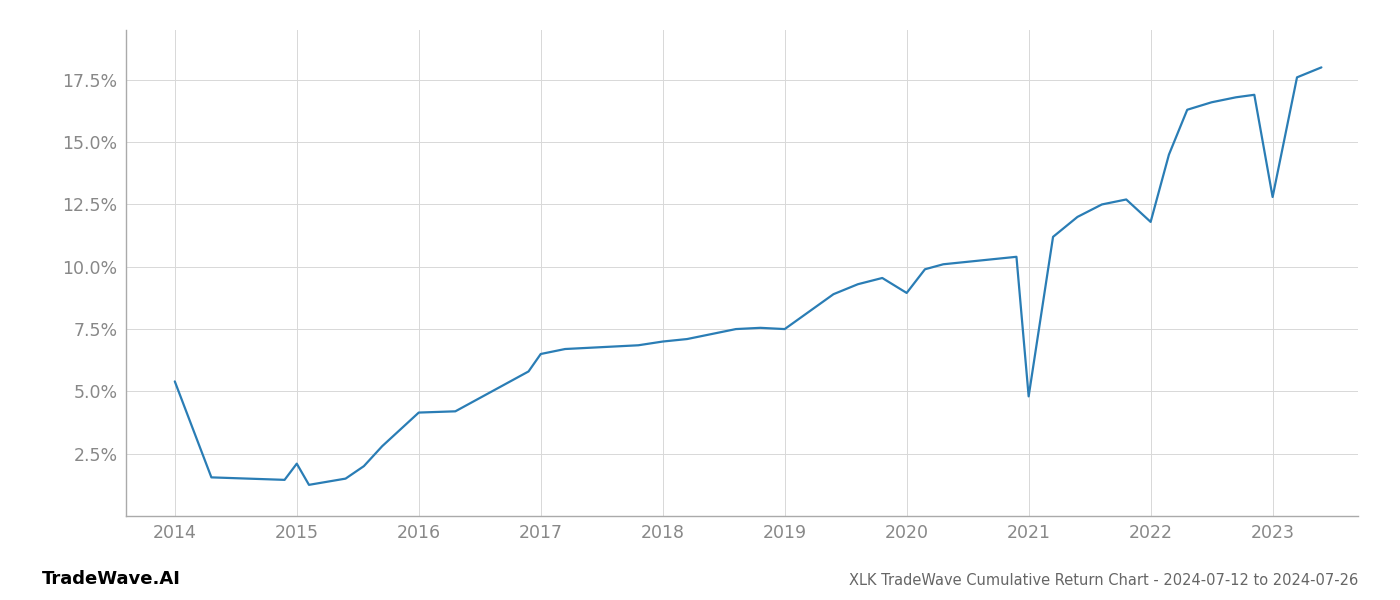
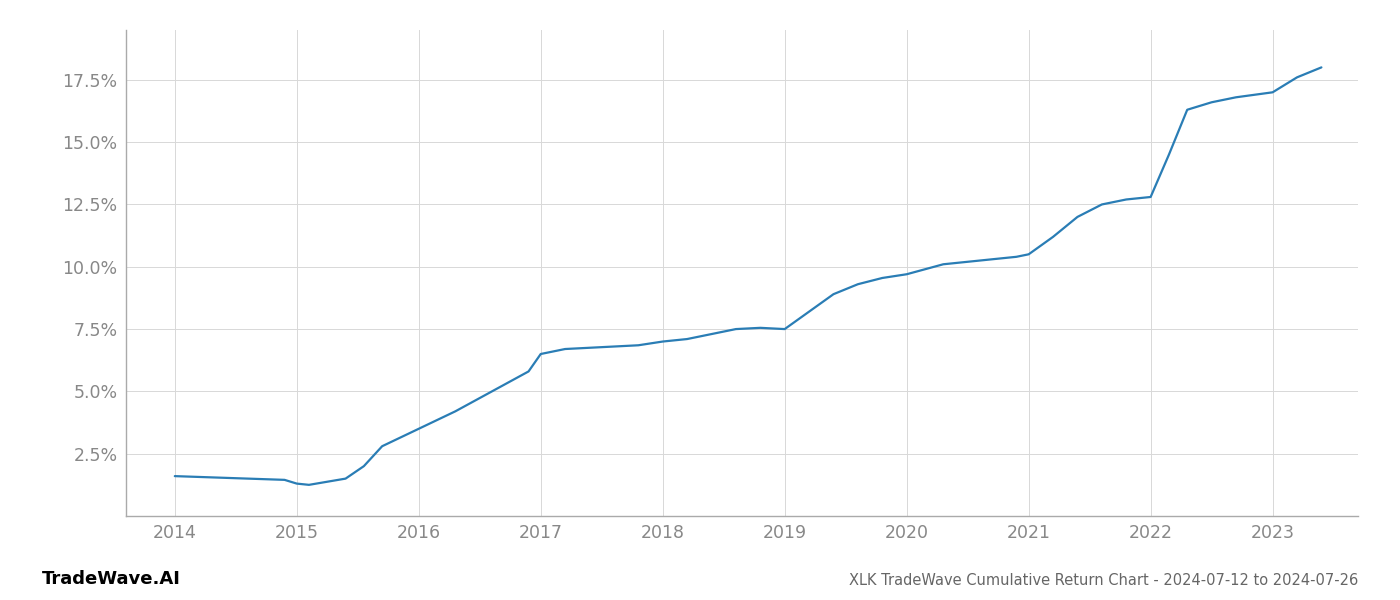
2014: 5.40% -> 1.60%
2015: 2.10% -> 1.30%
2016: 4.15% -> 3.50%
2020: 8.95% -> 9.70%
2021: 4.80% -> 10.50%
2022: 11.80% -> 12.80%
2023: 12.80% -> 17.00%
